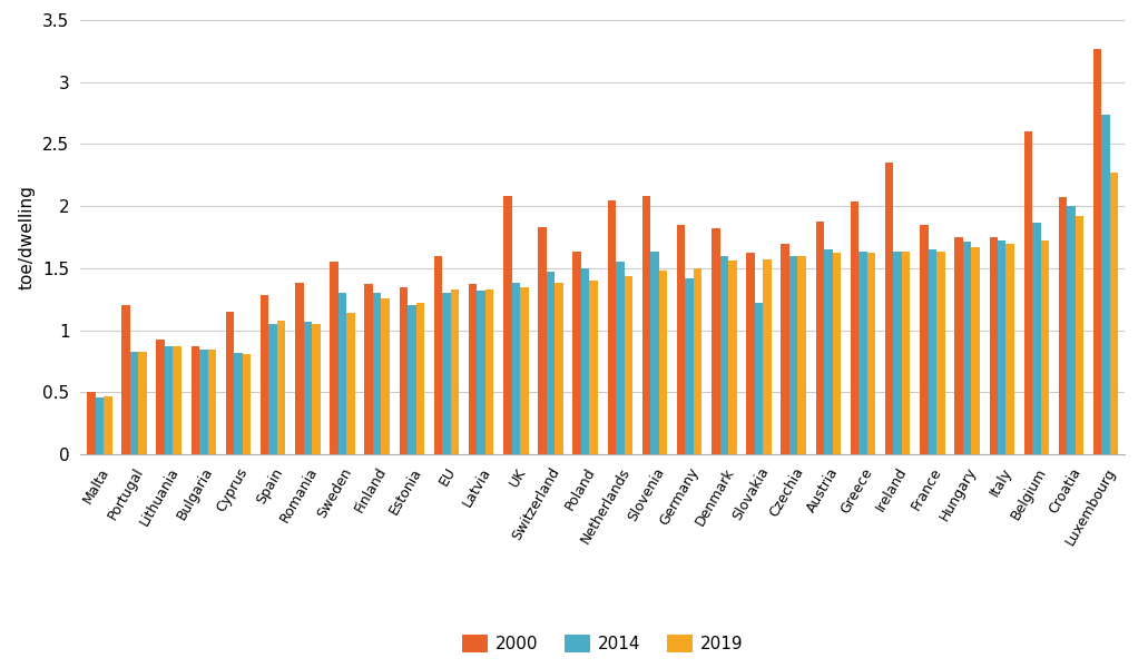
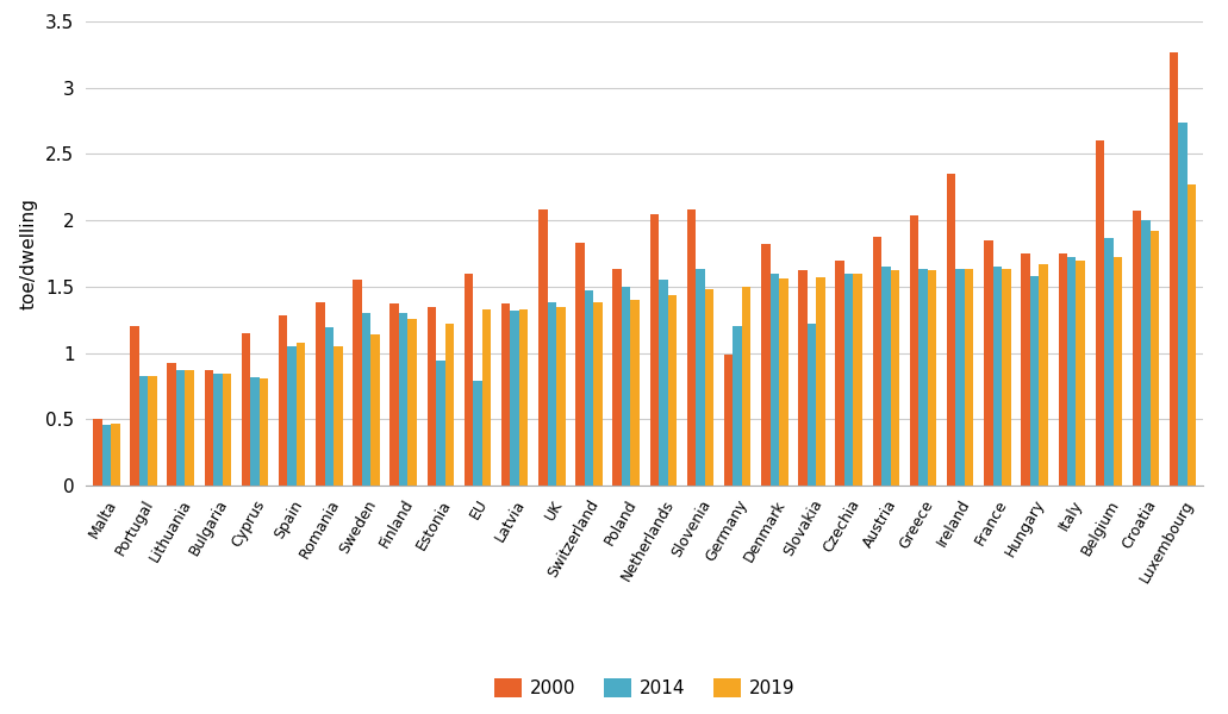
2014/Romania: 1.07 -> 1.19
2014/Estonia: 1.20 -> 0.94
2014/EU: 1.30 -> 0.79
2000/Germany: 1.85 -> 0.99
2014/Germany: 1.42 -> 1.20
2014/Hungary: 1.71 -> 1.58
